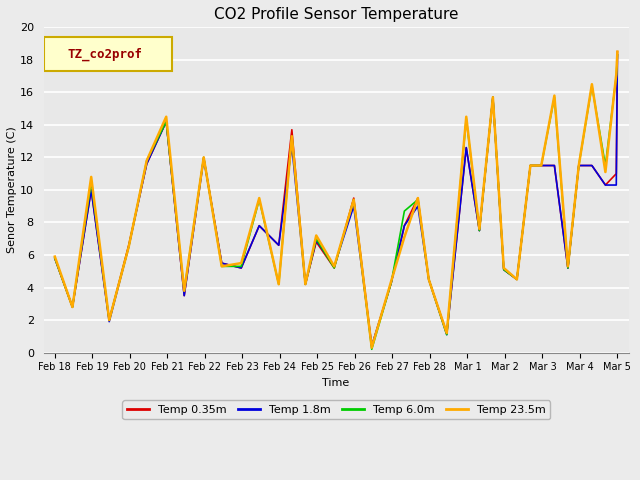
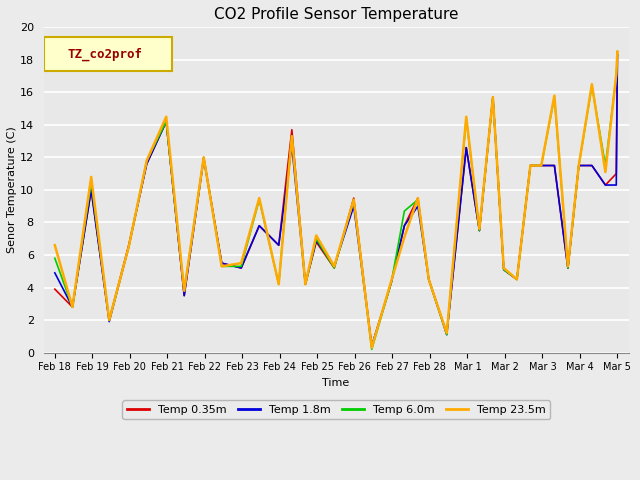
Temp 23.5m/Feb 18: 5.9 -> 6.6
Temp 1.8m/Feb 18: 5.8 -> 4.9
Temp 0.35m/Feb 18: 5.8 -> 3.9
